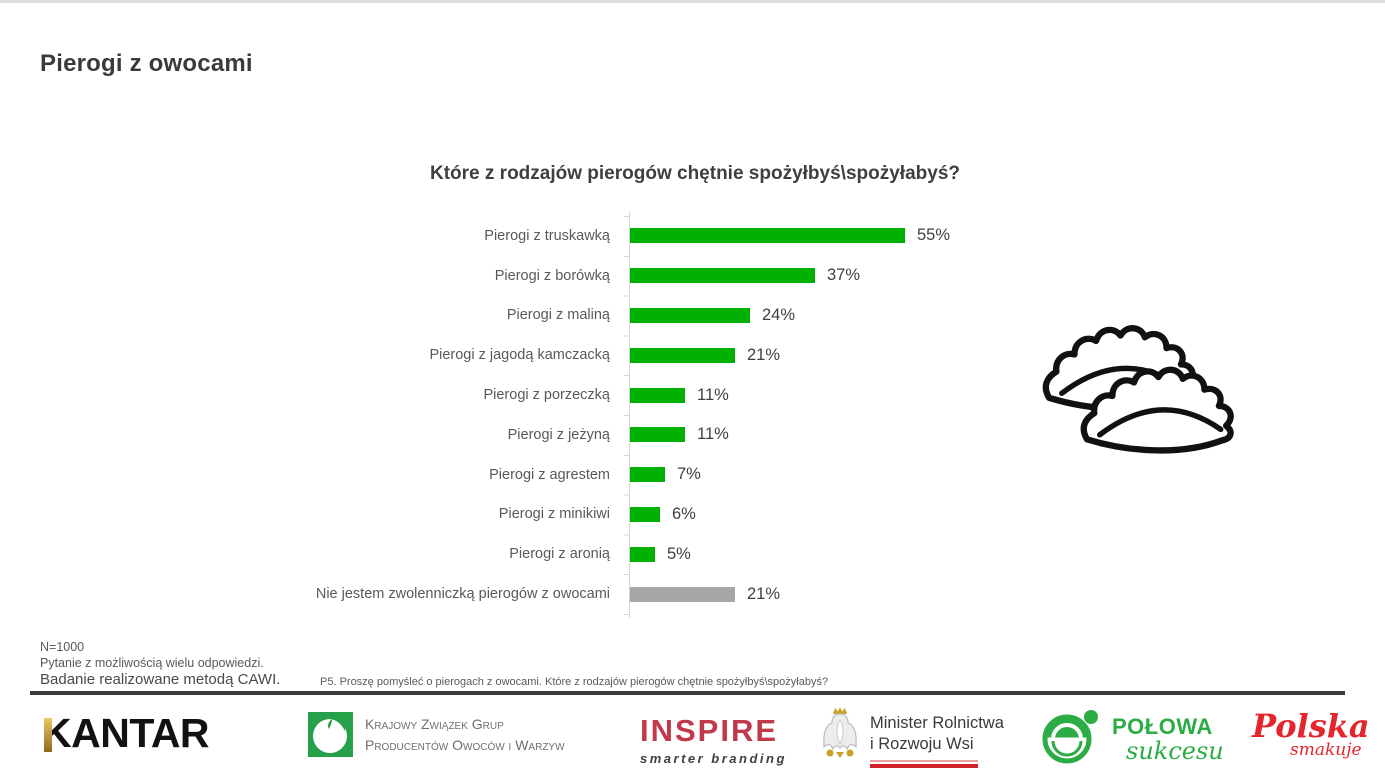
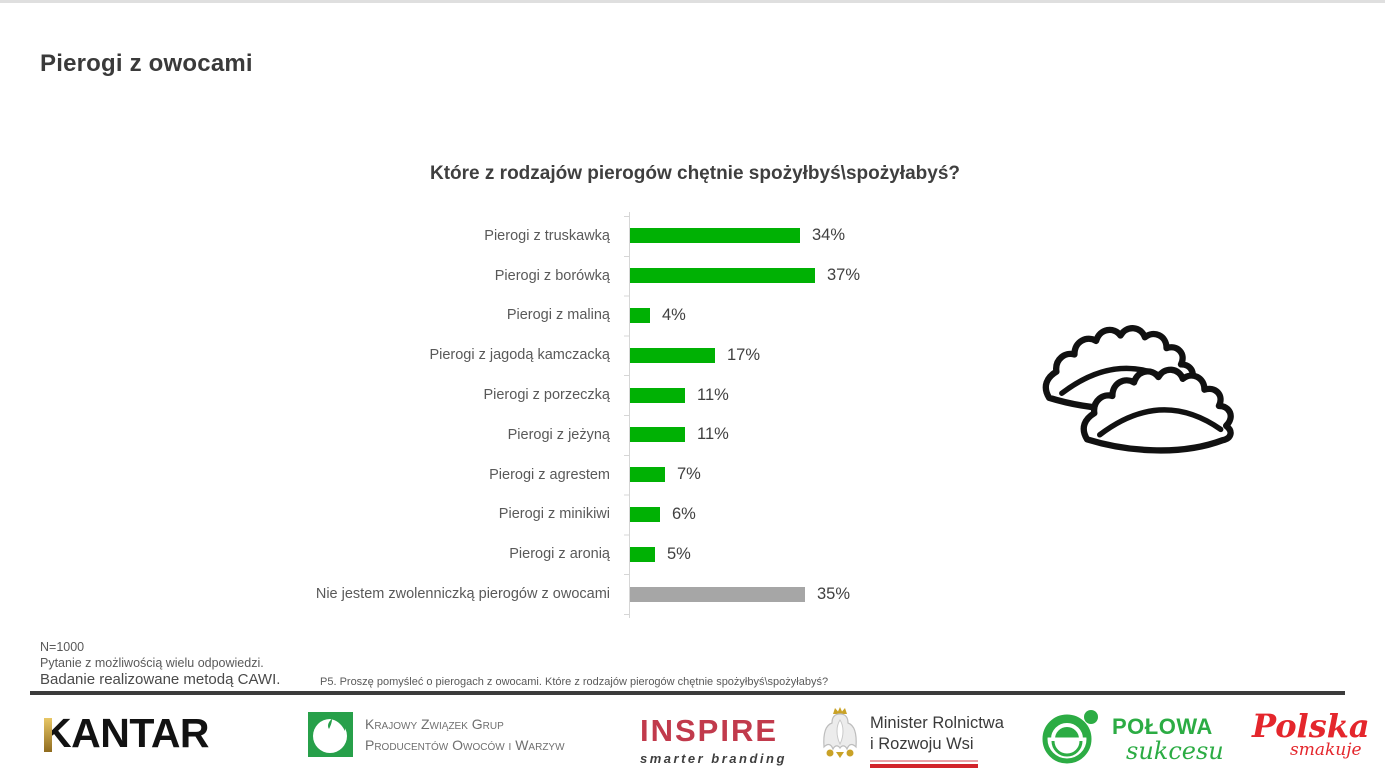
Pierogi z truskawką: 55% -> 34%
Pierogi z maliną: 24% -> 4%
Pierogi z jagodą kamczacką: 21% -> 17%
Nie jestem zwolenniczką pierogów z owocami: 21% -> 35%
